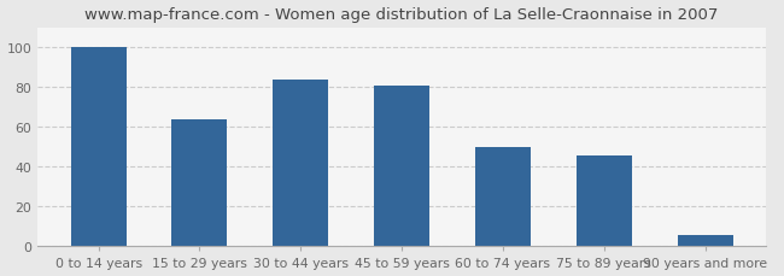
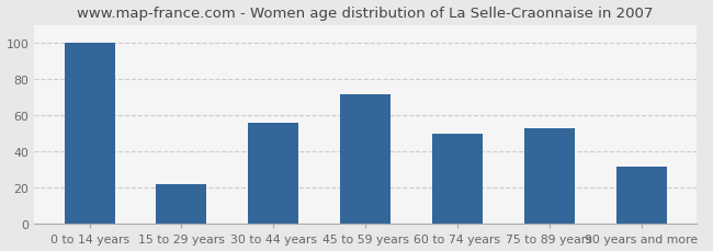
15 to 29 years: 64 -> 22
30 to 44 years: 84 -> 56
45 to 59 years: 81 -> 72
75 to 89 years: 46 -> 53
90 years and more: 6 -> 32
